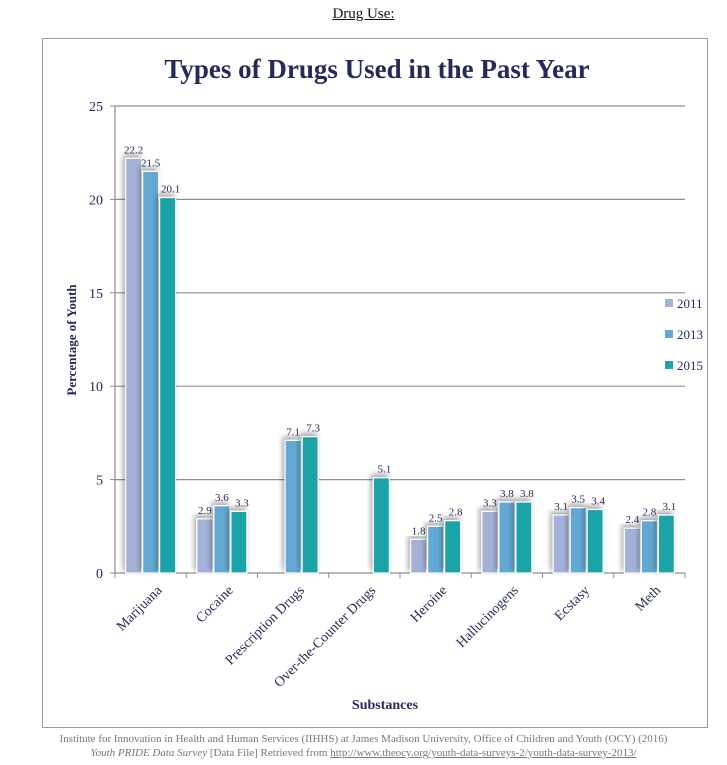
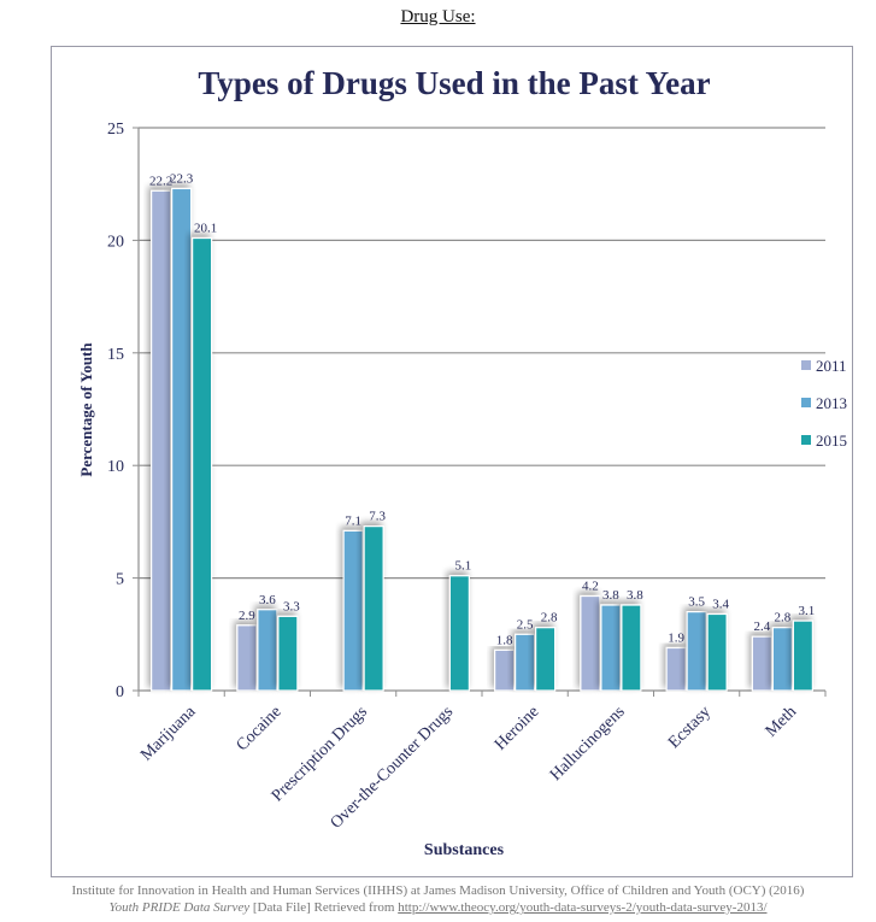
2013/Marijuana: 21.5 -> 22.3
2011/Hallucinogens: 3.3 -> 4.2
2011/Ecstasy: 3.1 -> 1.9
